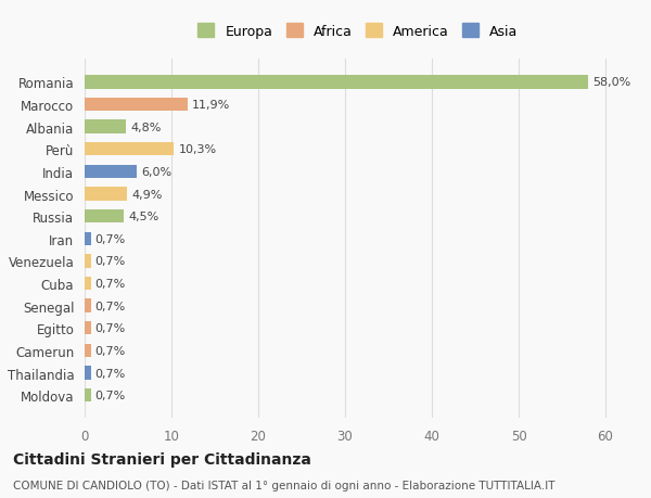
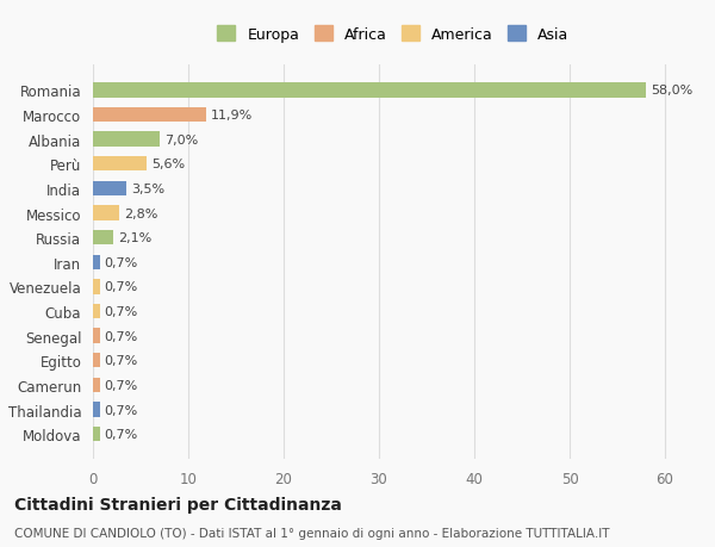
Albania: 4,8% -> 7,0%
Perù: 10,3% -> 5,6%
India: 6,0% -> 3,5%
Messico: 4,9% -> 2,8%
Russia: 4,5% -> 2,1%
